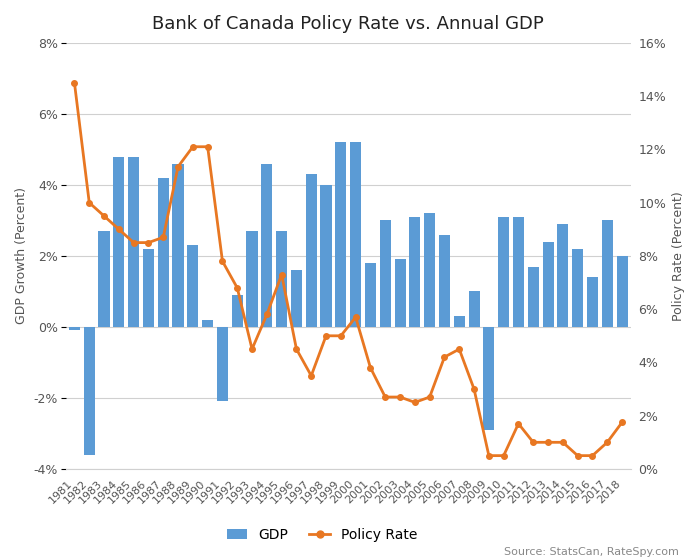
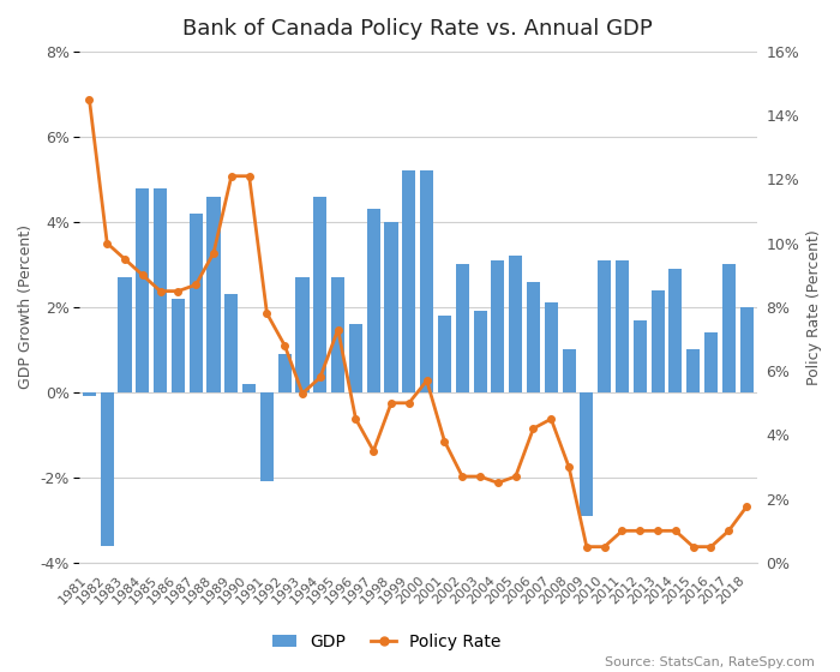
Policy Rate/1988: 11.35% -> 9.70%
Policy Rate/1993: 4.50% -> 5.30%
GDP/2007: 0.3% -> 2.1%
Policy Rate/2011: 1.70% -> 1.00%
GDP/2015: 2.2% -> 1.0%
